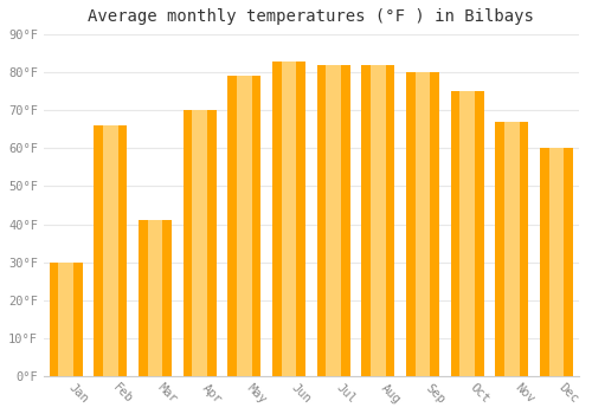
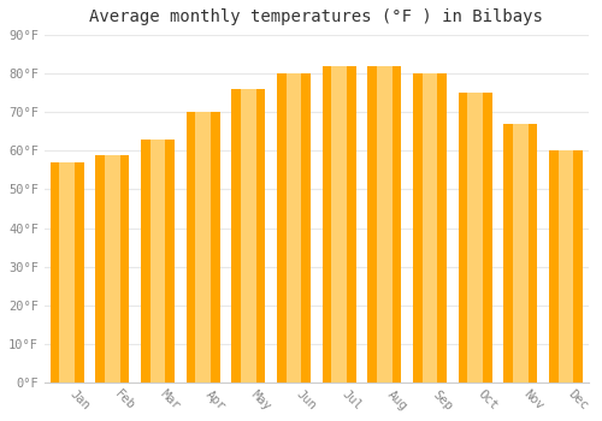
Jan: 30°F -> 57°F
Feb: 66°F -> 59°F
Mar: 41°F -> 63°F
May: 79°F -> 76°F
Jun: 83°F -> 80°F
